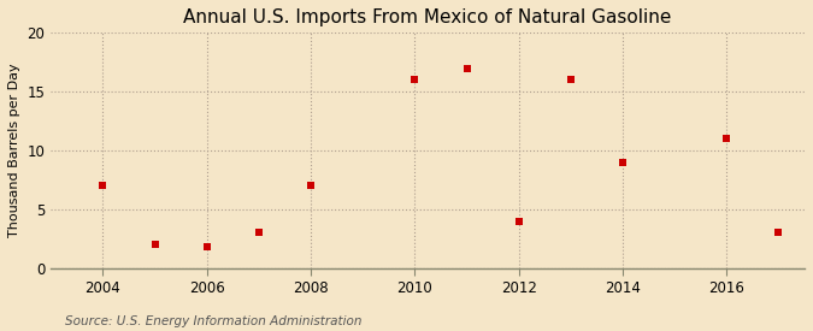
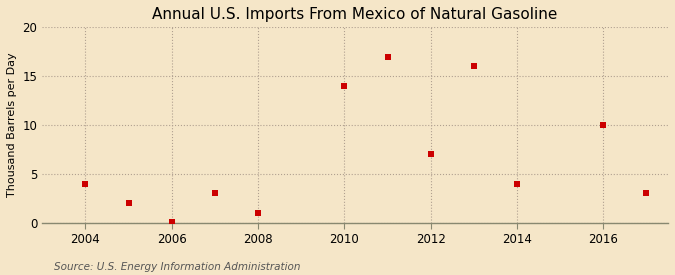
2004: 7.0 -> 4.0
2006: 1.8 -> 0.1
2008: 7.0 -> 1.0
2010: 16.0 -> 14.0
2012: 4.0 -> 7.0
2014: 9.0 -> 4.0
2016: 11.0 -> 10.0
